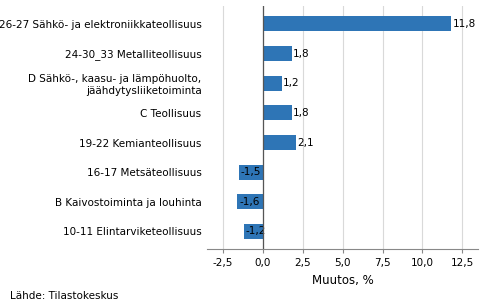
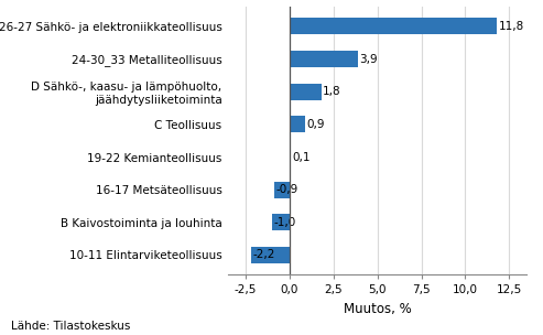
24-30_33 Metalliteollisuus: 1,8 -> 3,9
D Sähkö-, kaasu- ja lämpöhuolto, jäähdytysliiketoiminta: 1,2 -> 1,8
C Teollisuus: 1,8 -> 0,9
19-22 Kemianteollisuus: 2,1 -> 0,1
16-17 Metsäteollisuus: -1,5 -> -0,9
B Kaivostoiminta ja louhinta: -1,6 -> -1,0
10-11 Elintarviketeollisuus: -1,2 -> -2,2
